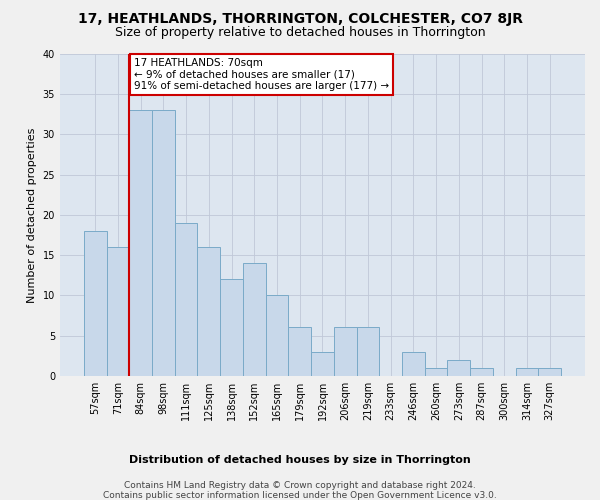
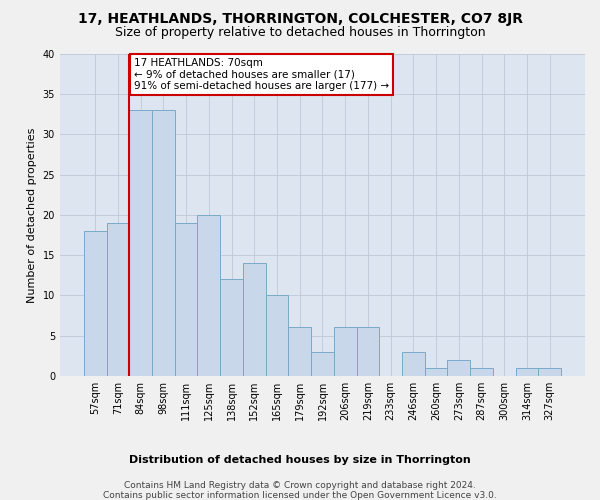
71sqm: 16 -> 19
125sqm: 16 -> 20
